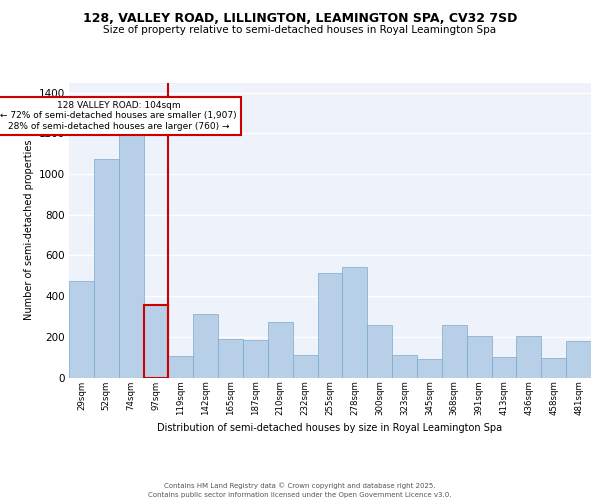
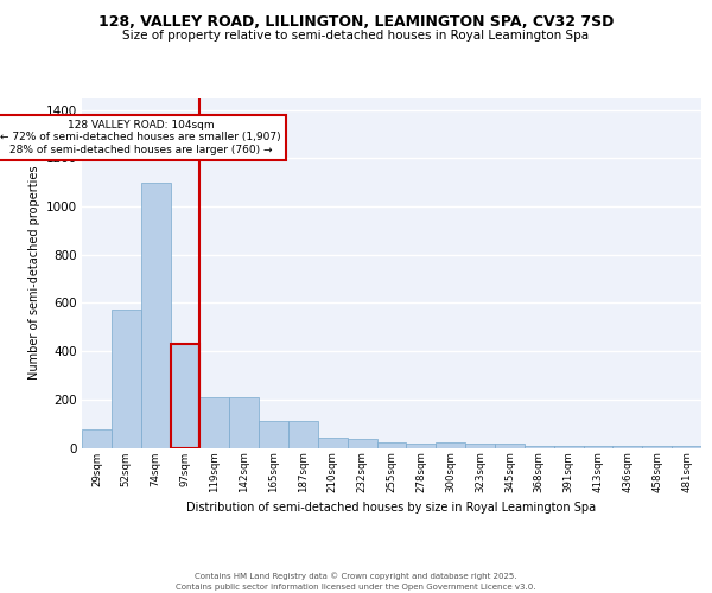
29sqm: 475 -> 75
52sqm: 1075 -> 575
74sqm: 1195 -> 1100
97sqm: 355 -> 430
119sqm: 105 -> 210
142sqm: 310 -> 210
165sqm: 190 -> 110
187sqm: 185 -> 110
210sqm: 275 -> 40
232sqm: 110 -> 35
255sqm: 515 -> 20
278sqm: 545 -> 15
300sqm: 260 -> 20
323sqm: 110 -> 15
345sqm: 90 -> 15
368sqm: 260 -> 5
391sqm: 205 -> 5
413sqm: 100 -> 5
436sqm: 205 -> 5
458sqm: 95 -> 5
481sqm: 180 -> 5
